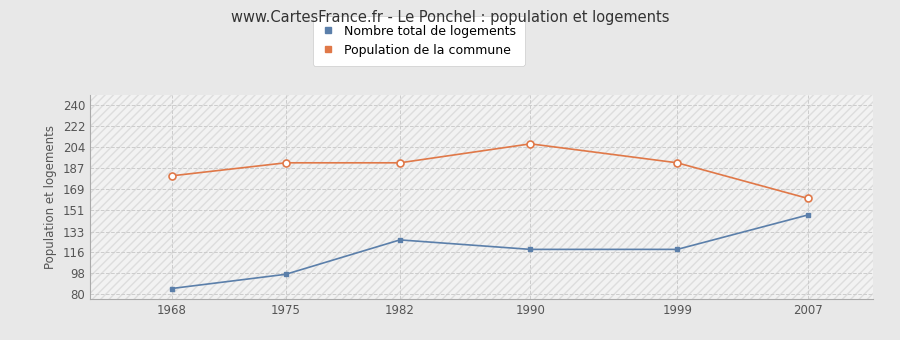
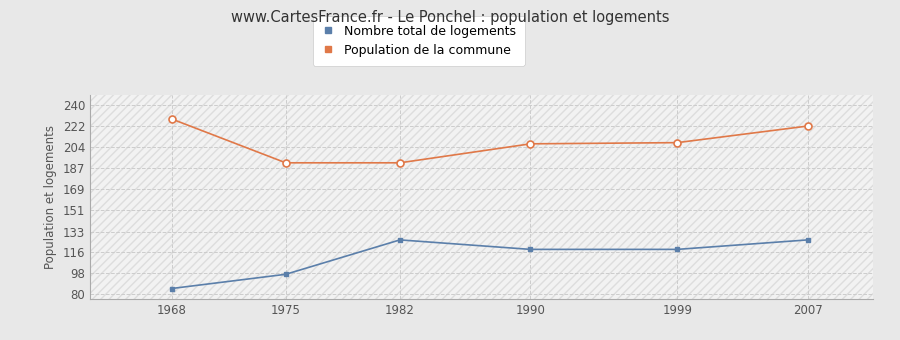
Population de la commune/1968: 180 -> 228
Population de la commune/1999: 191 -> 208
Nombre total de logements/2007: 147 -> 126
Population de la commune/2007: 161 -> 222
